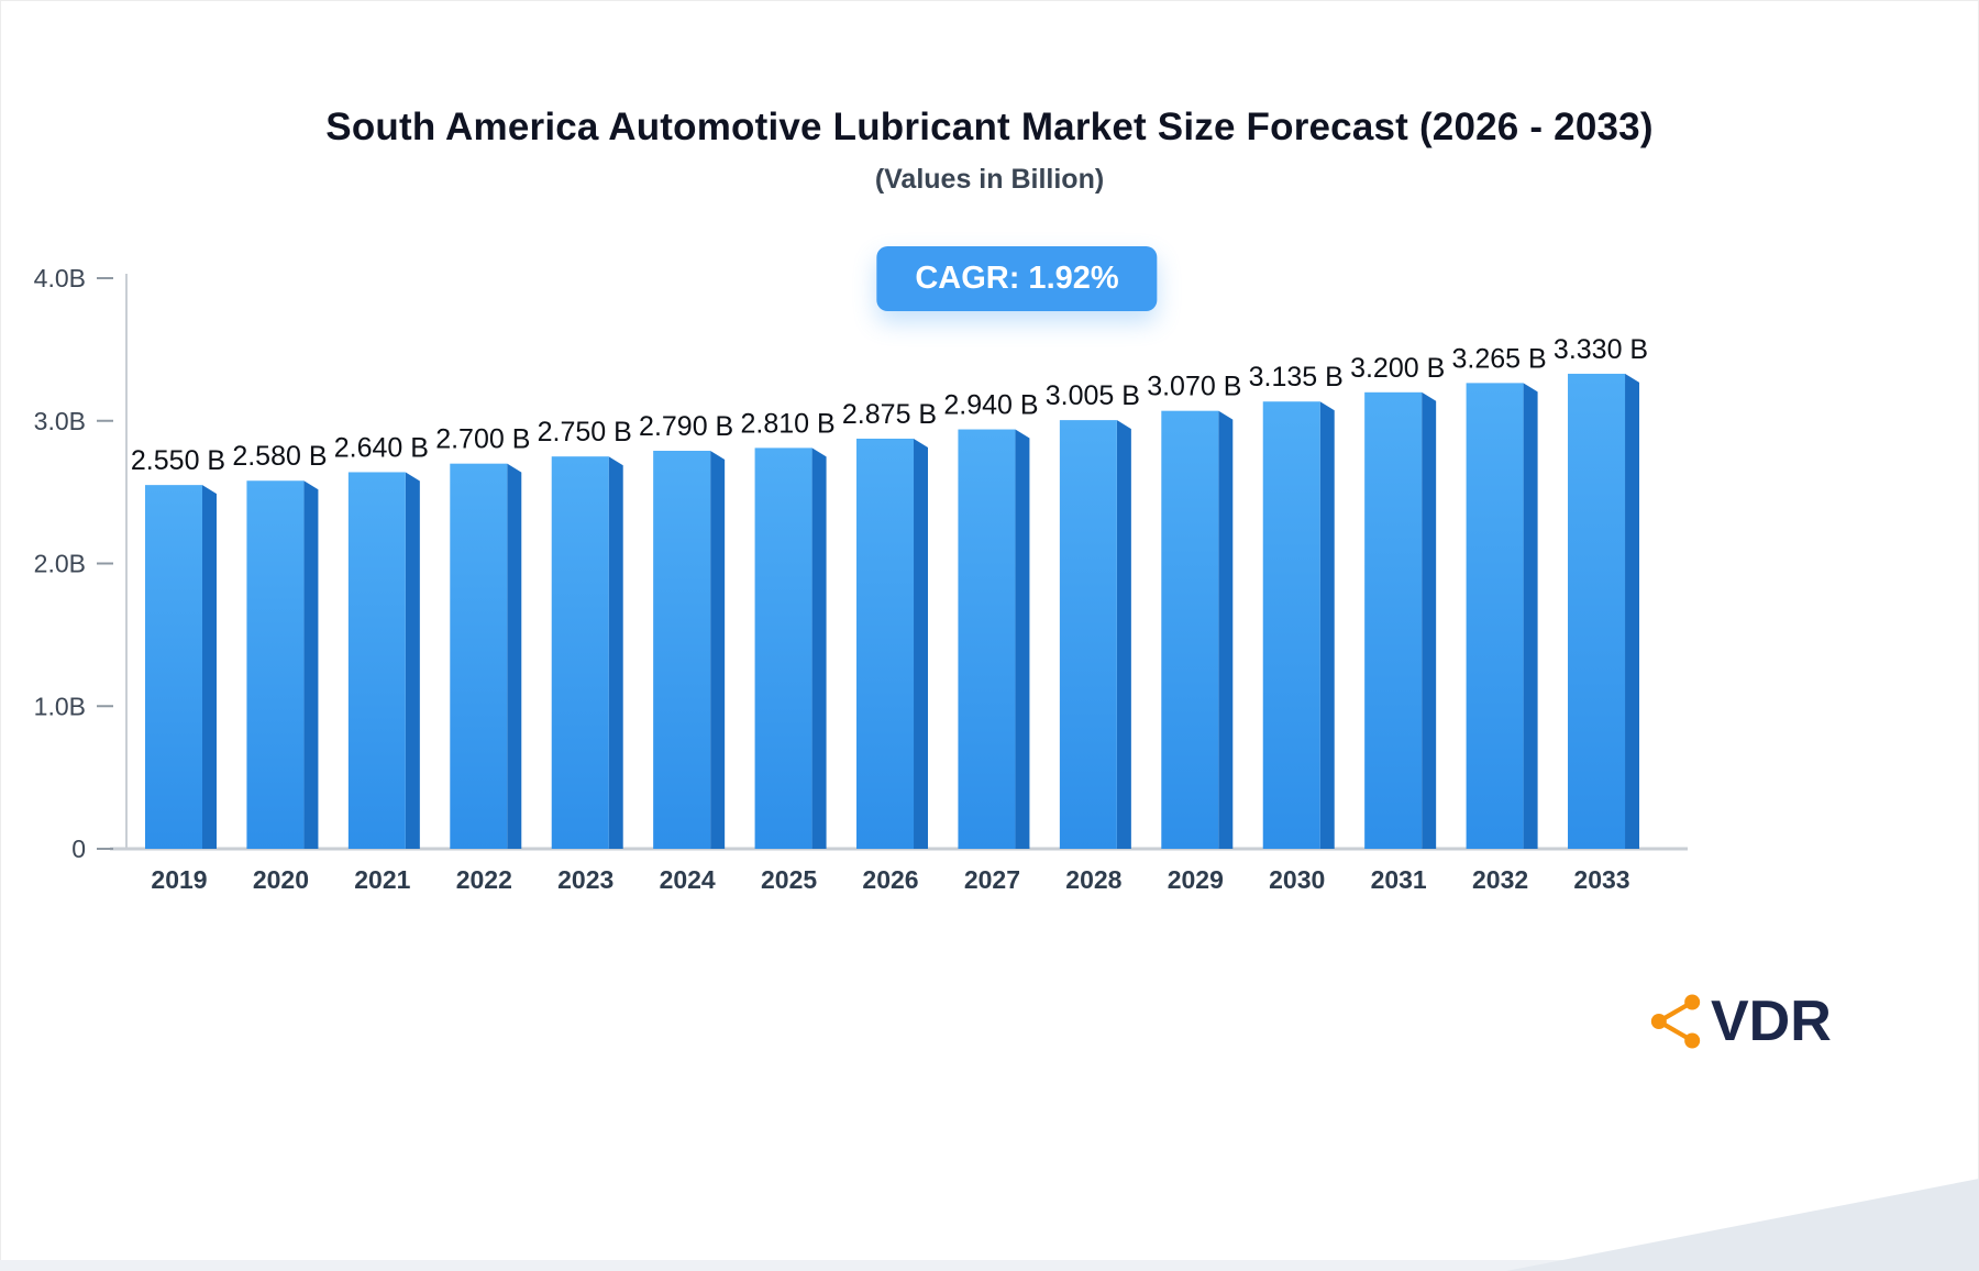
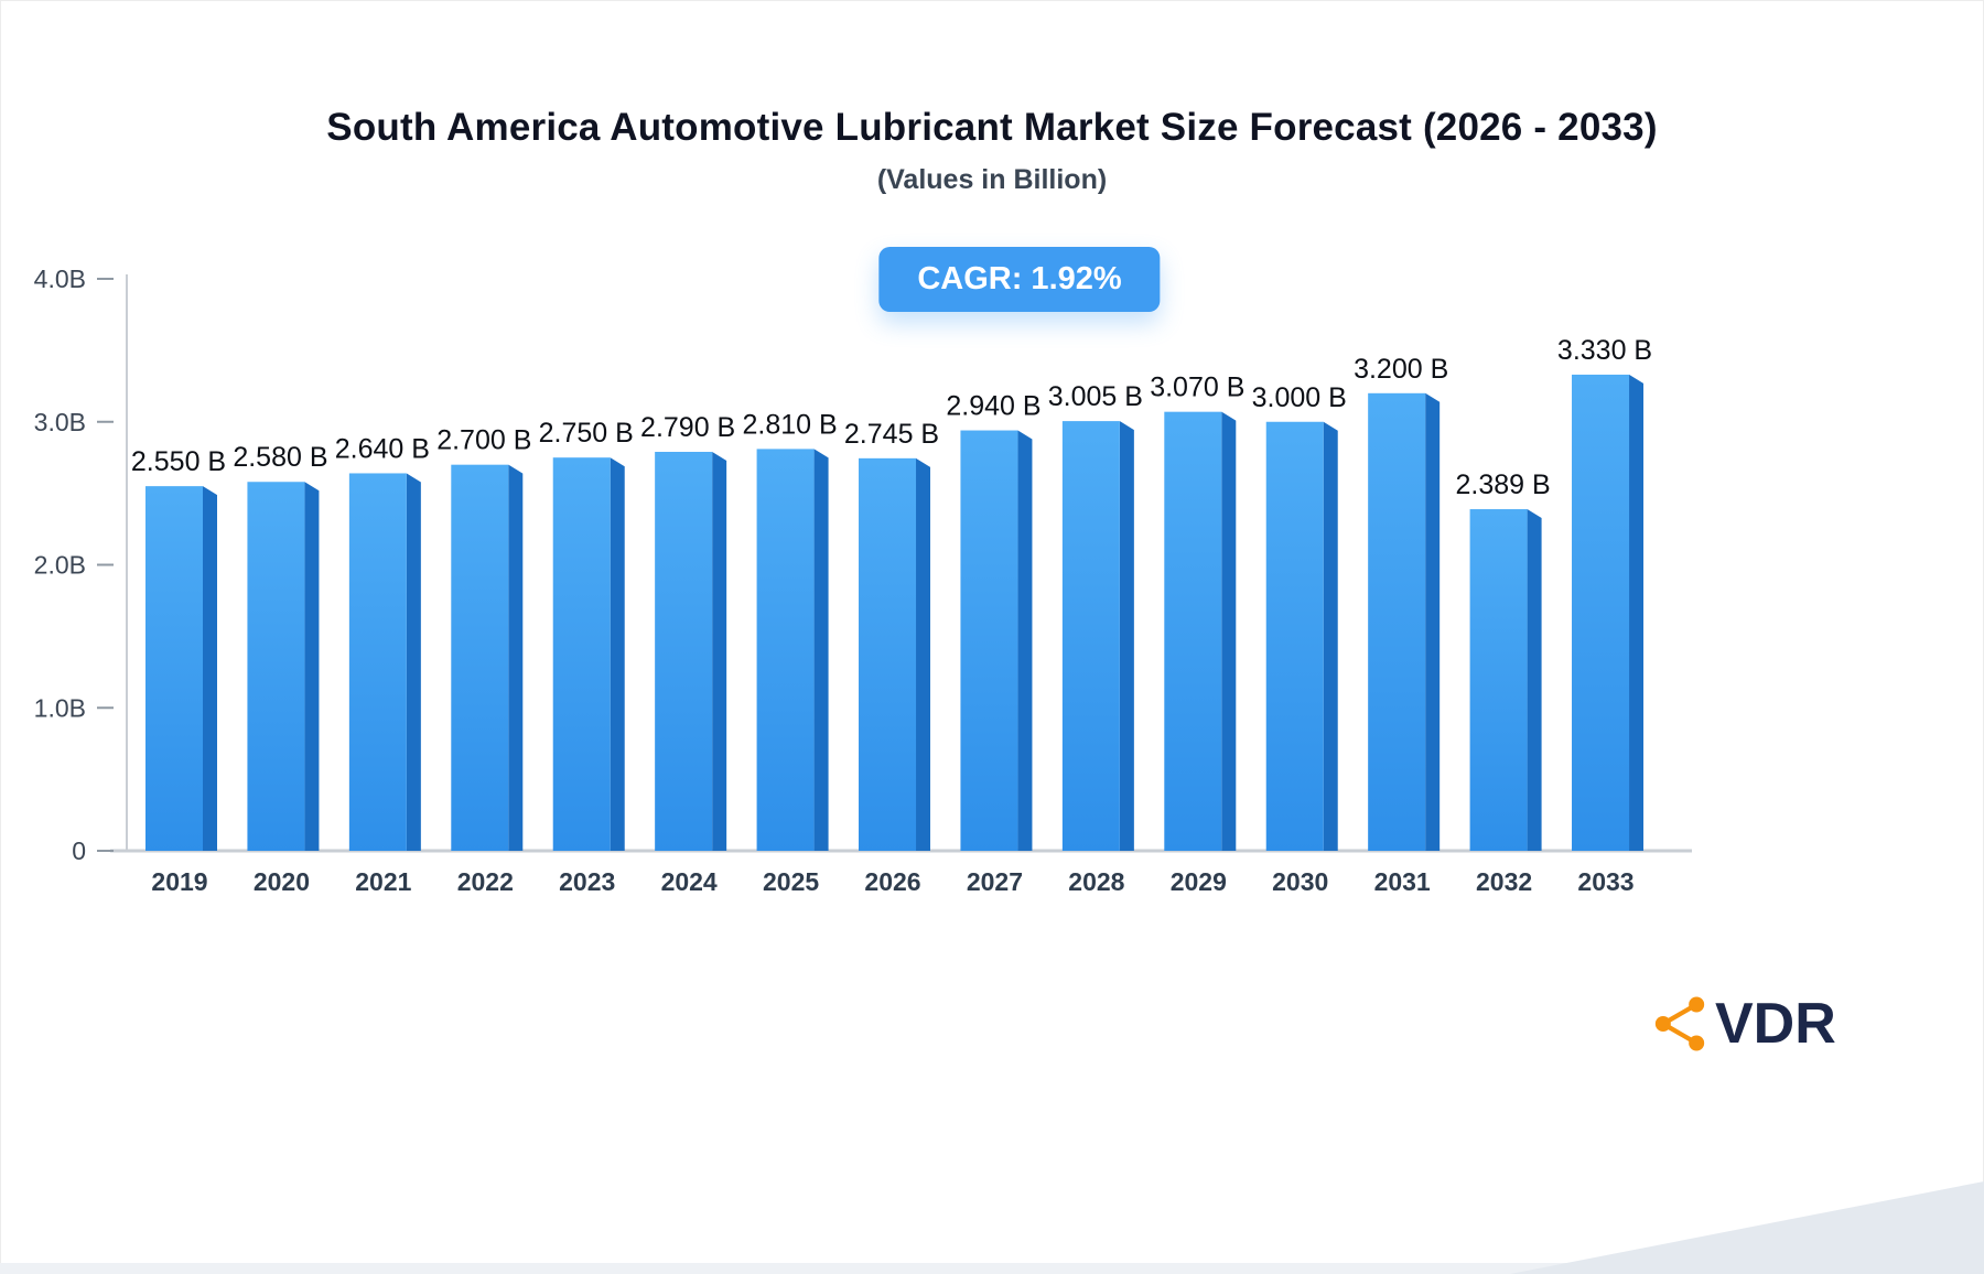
2026: 2.875 -> 2.745
2030: 3.135 -> 3.000
2032: 3.265 -> 2.389
